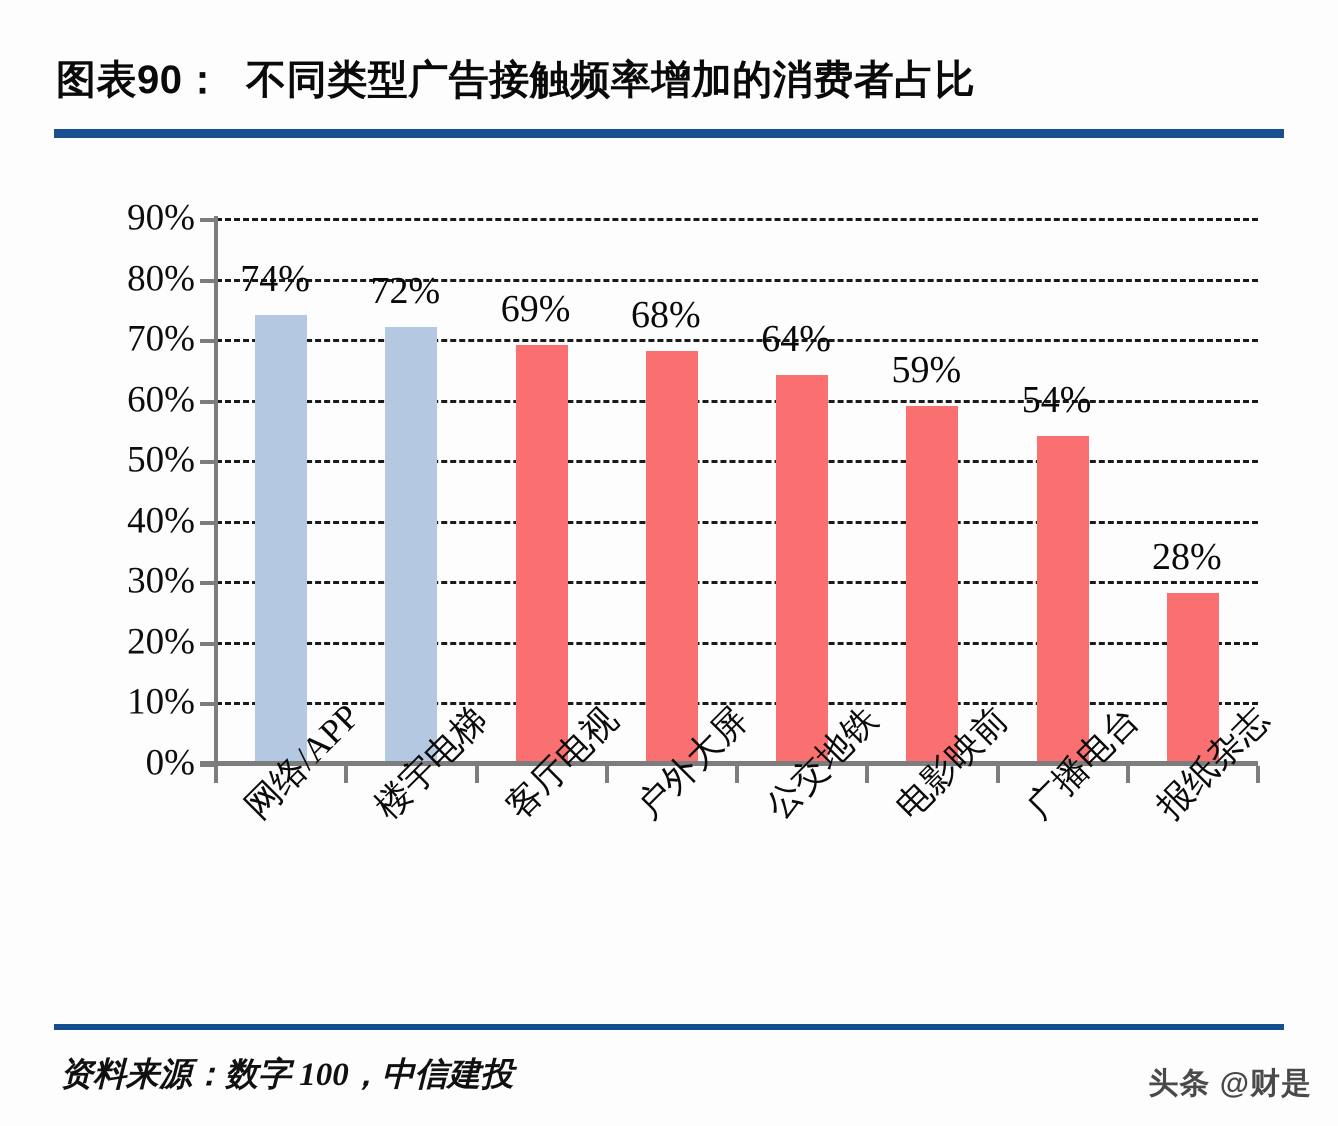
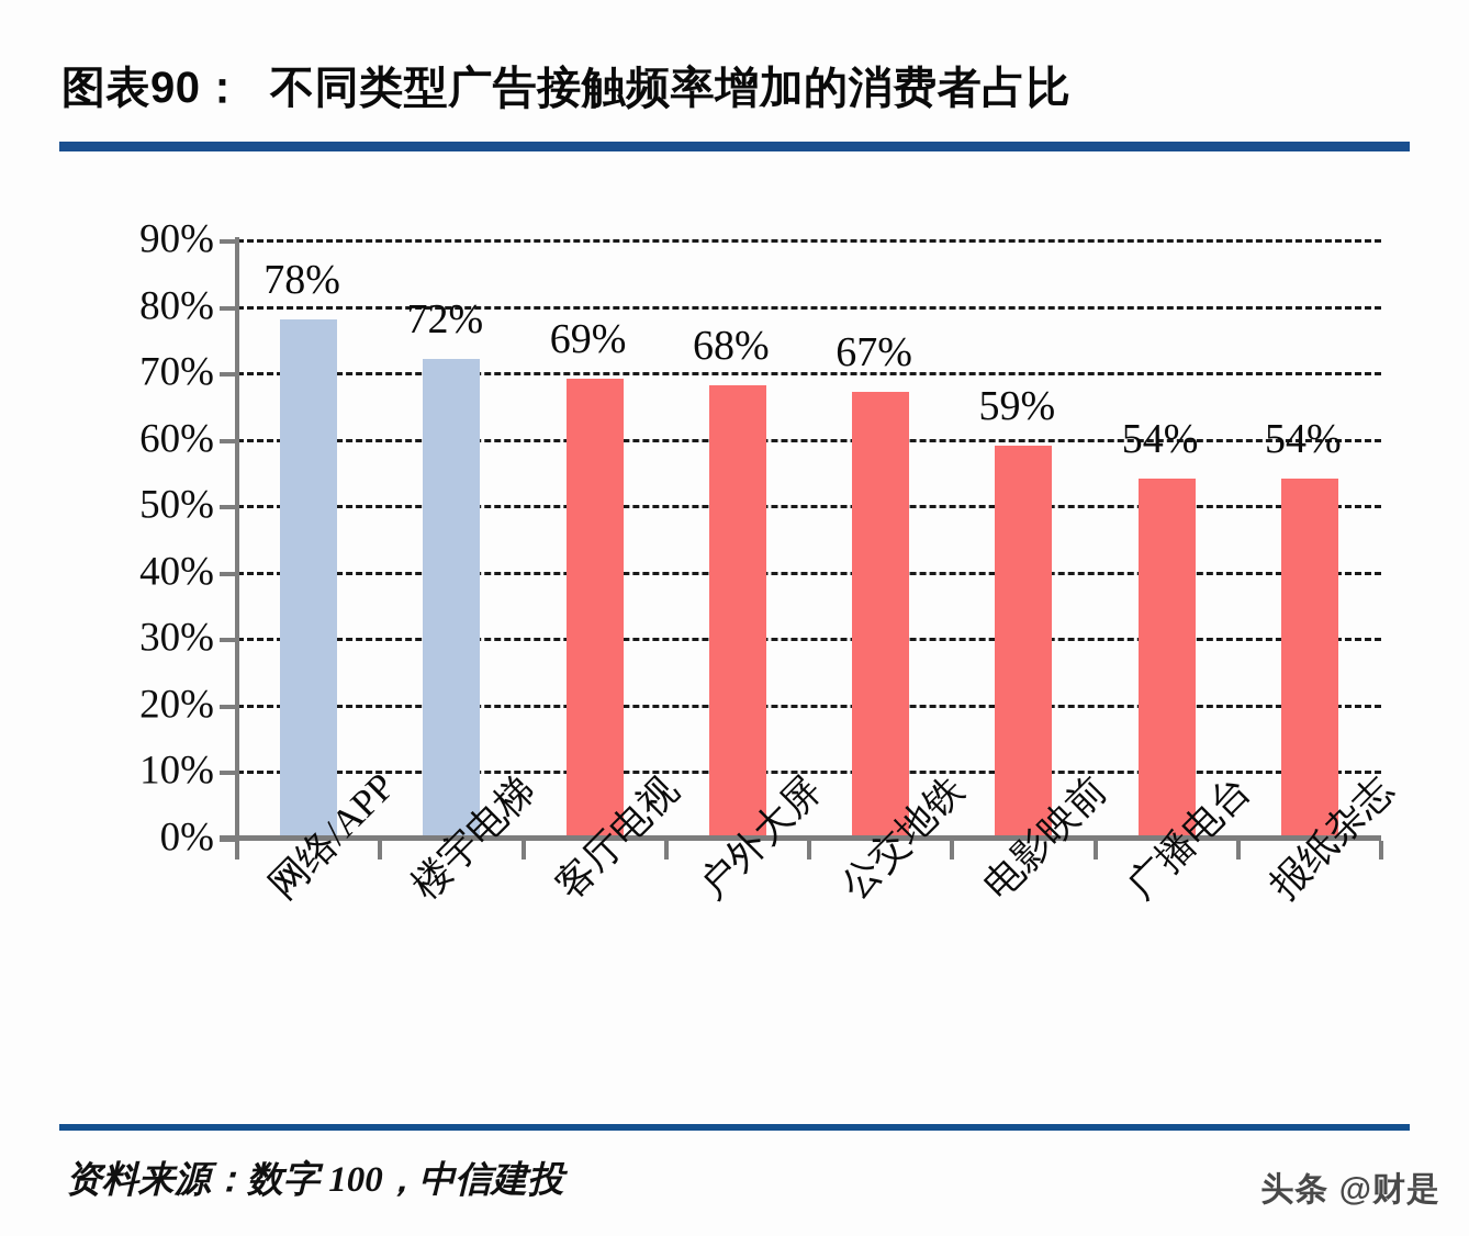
网络/APP: 74% -> 78%
公交地铁: 64% -> 67%
报纸杂志: 28% -> 54%
